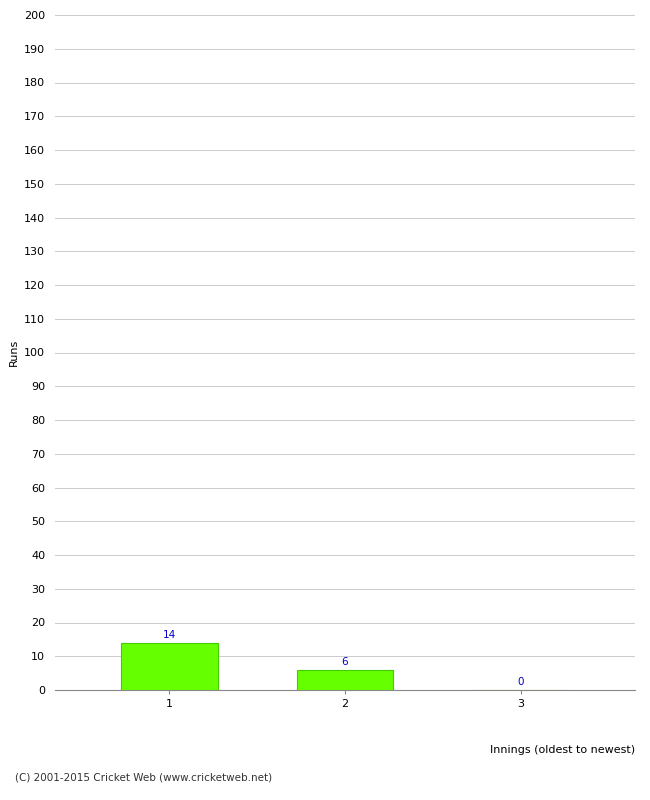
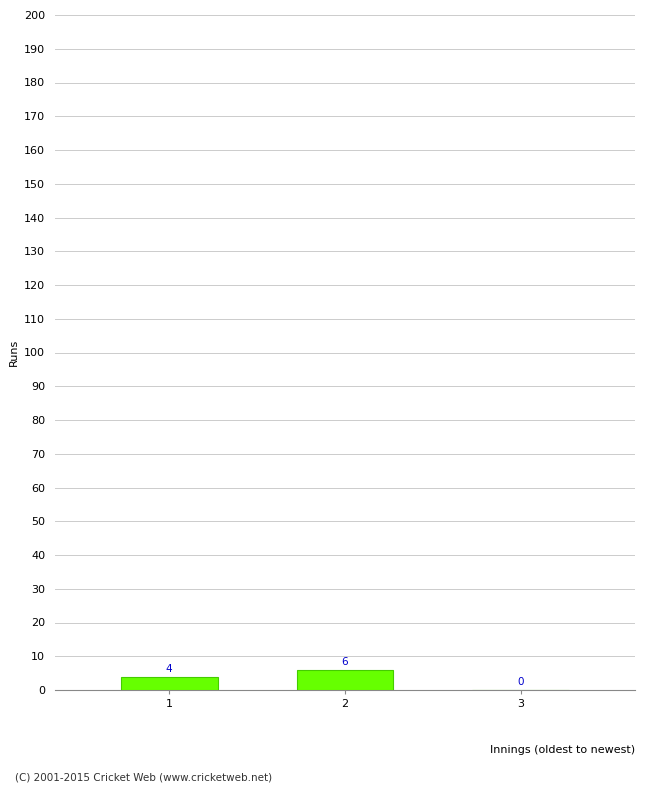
1: 14 -> 4
